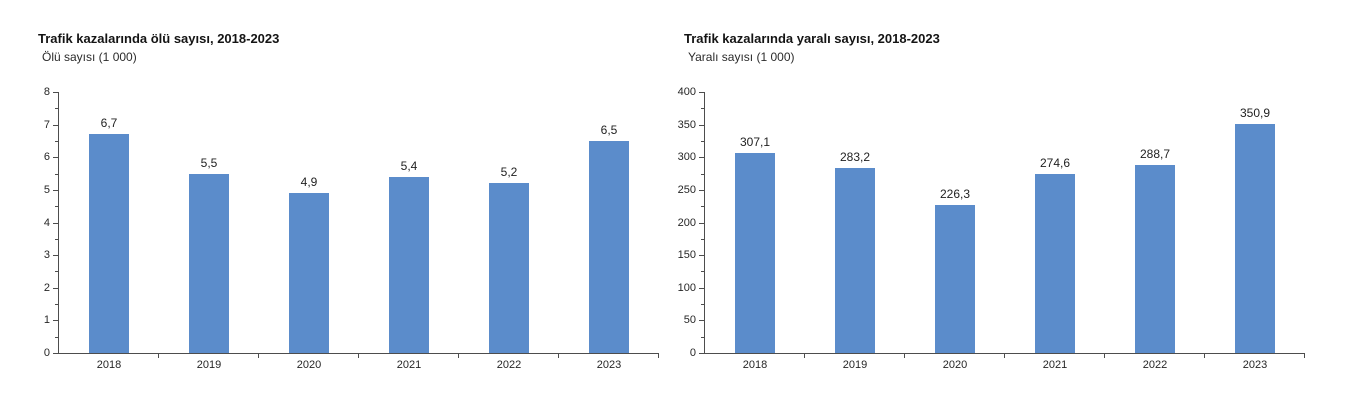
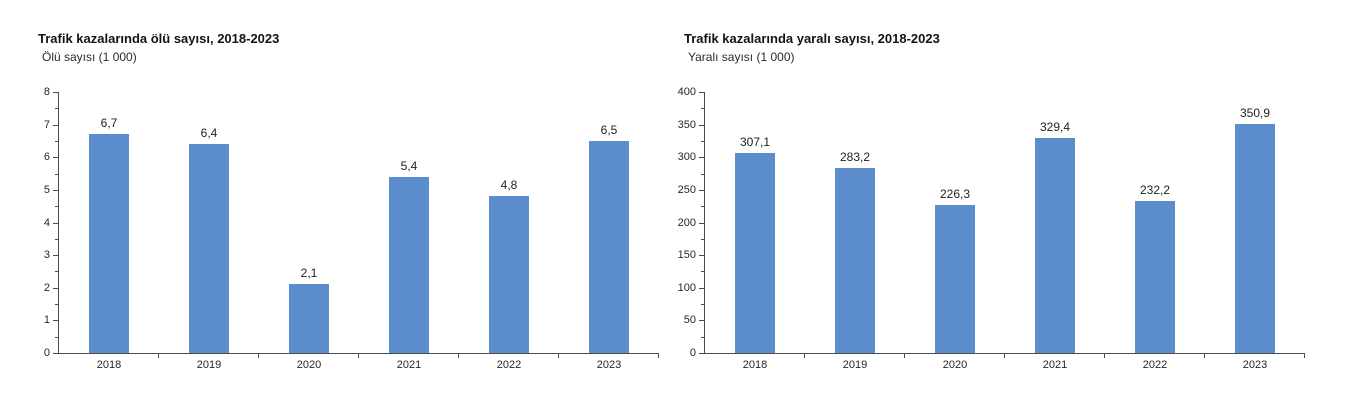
Trafik kazalarında ölü sayısı, 2018-2023/2019: 5,5 -> 6,4
Trafik kazalarında ölü sayısı, 2018-2023/2020: 4,9 -> 2,1
Trafik kazalarında ölü sayısı, 2018-2023/2022: 5,2 -> 4,8
Trafik kazalarında yaralı sayısı, 2018-2023/2021: 274,6 -> 329,4
Trafik kazalarında yaralı sayısı, 2018-2023/2022: 288,7 -> 232,2
